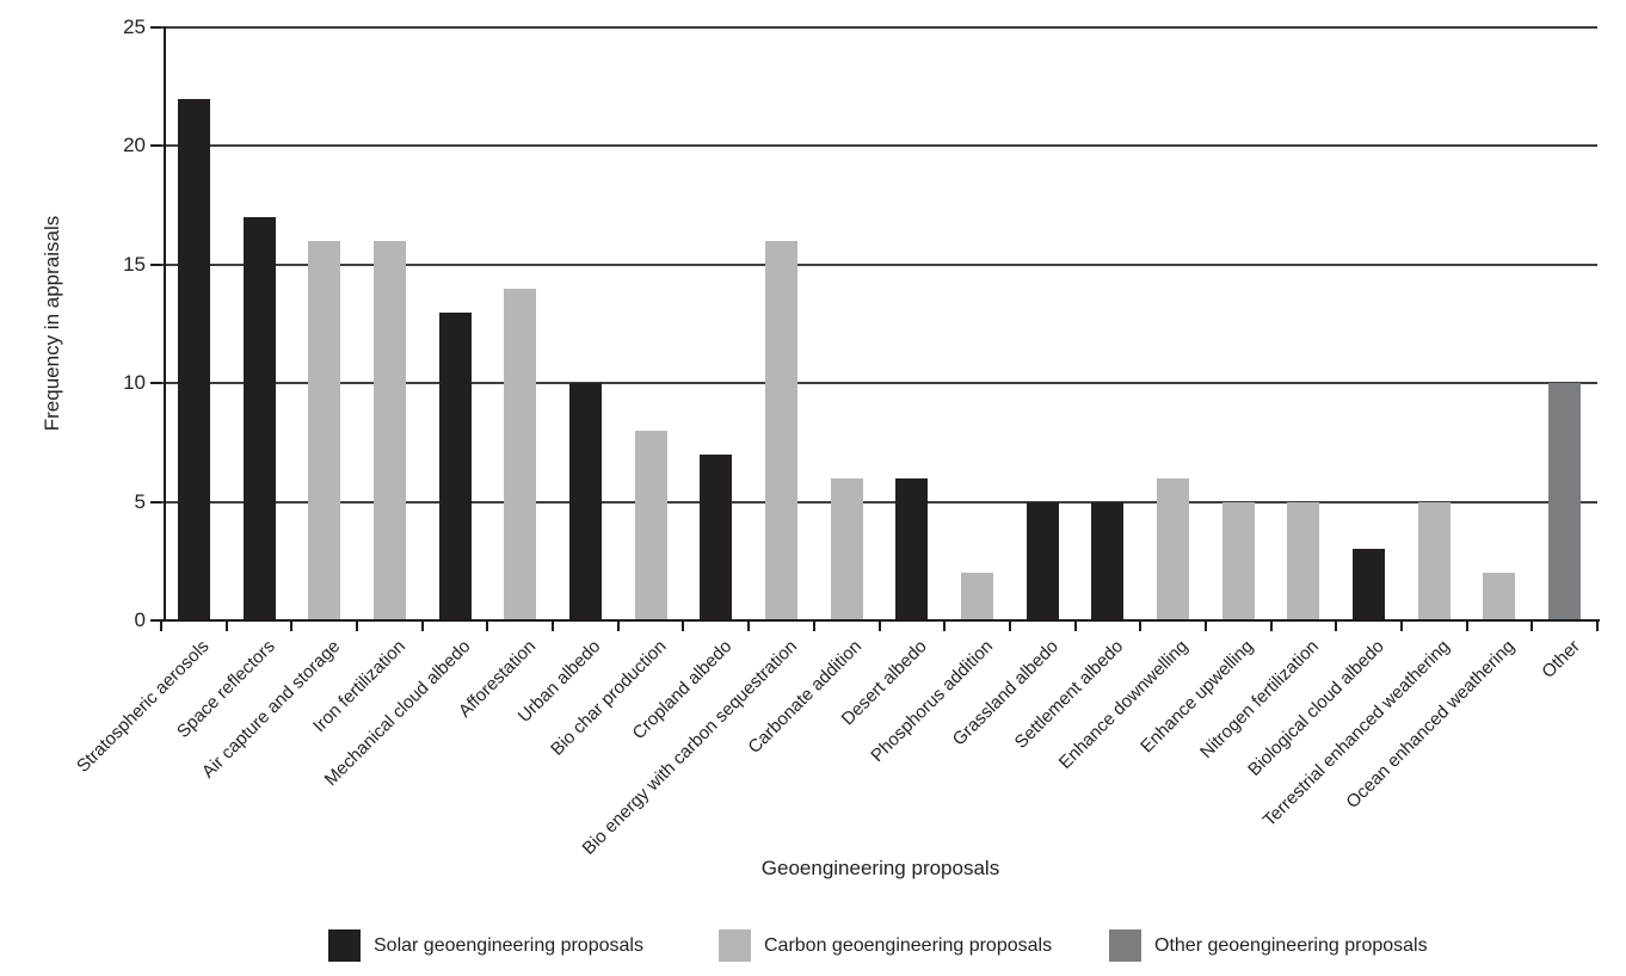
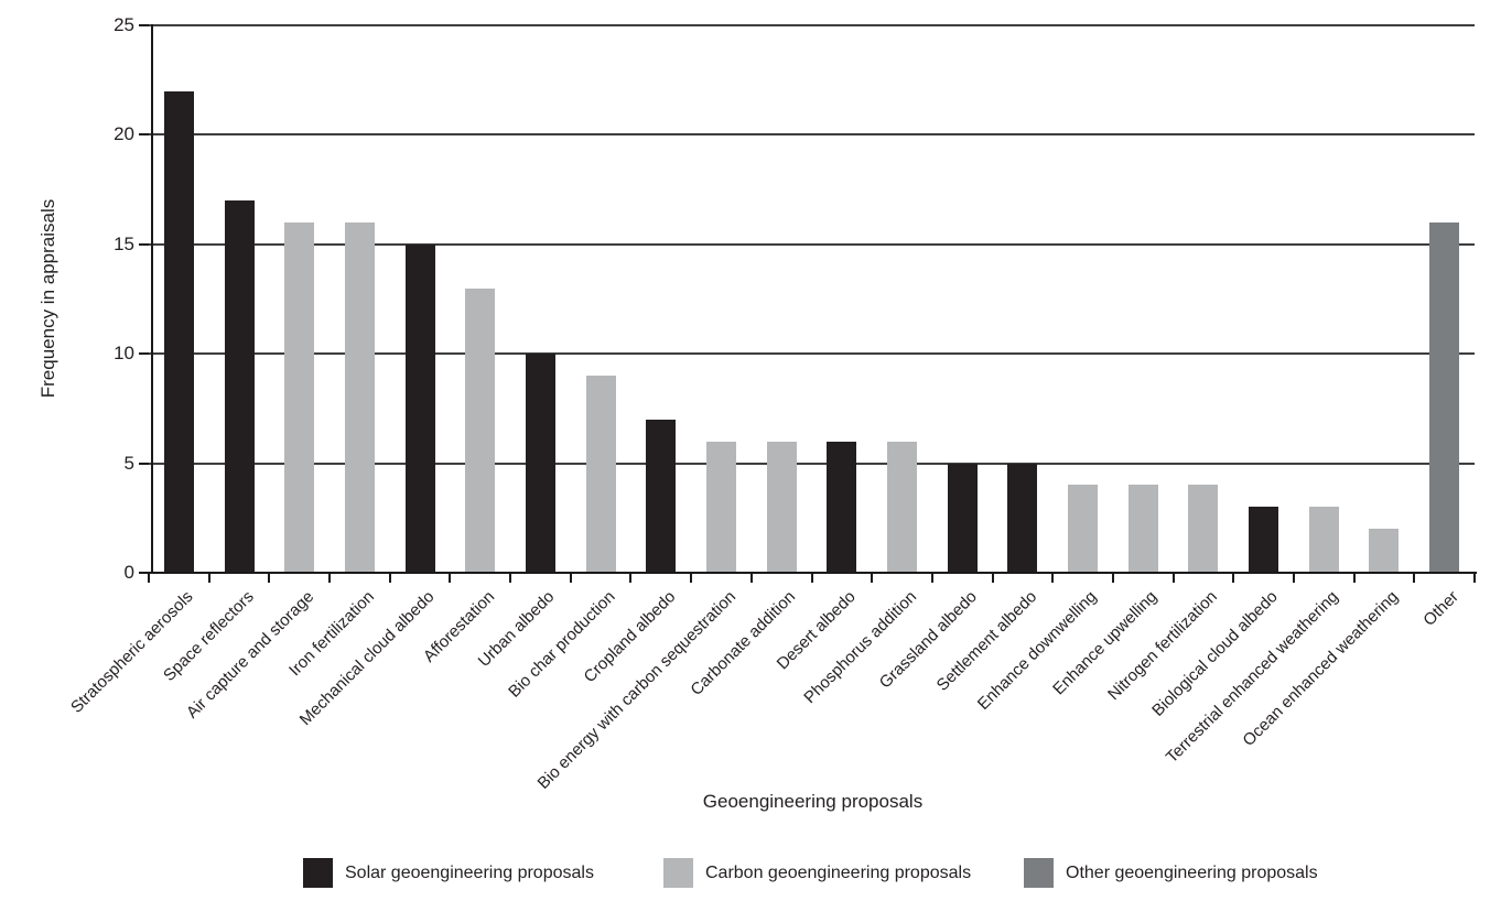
Mechanical cloud albedo: 13 -> 15
Afforestation: 14 -> 13
Bio char production: 8 -> 9
Bio energy with carbon sequestration: 16 -> 6
Phosphorus addition: 2 -> 6
Enhance downwelling: 6 -> 4
Enhance upwelling: 5 -> 4
Nitrogen fertilization: 5 -> 4
Terrestrial enhanced weathering: 5 -> 3
Other: 10 -> 16
